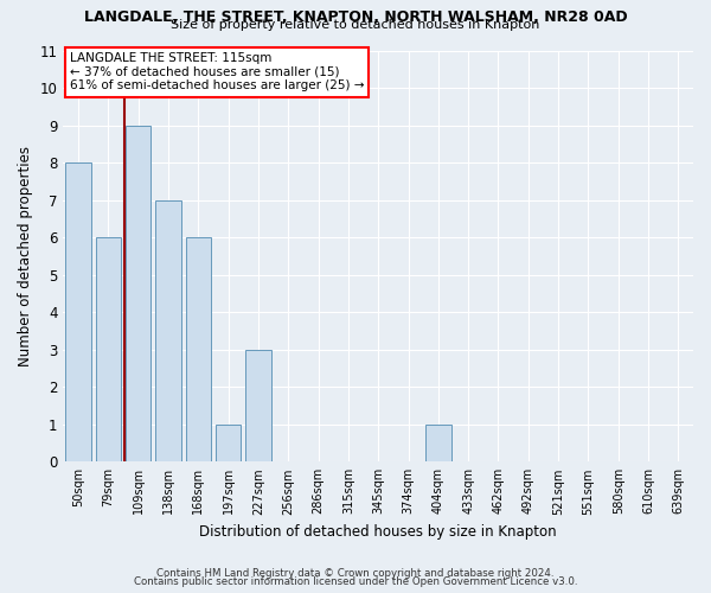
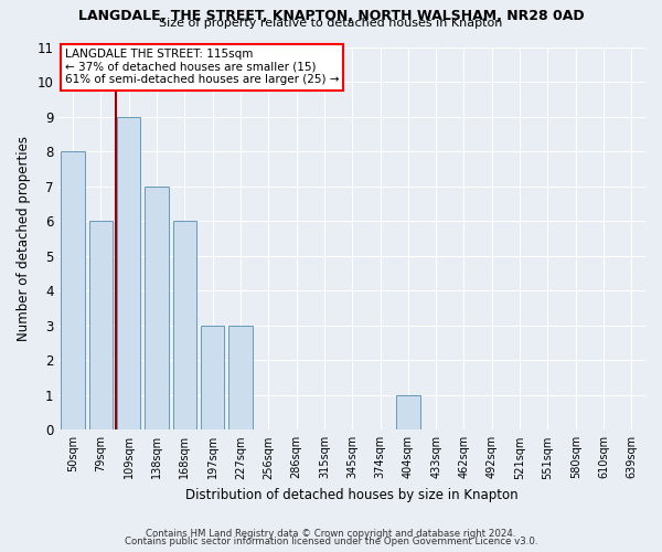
197sqm: 1 -> 3
